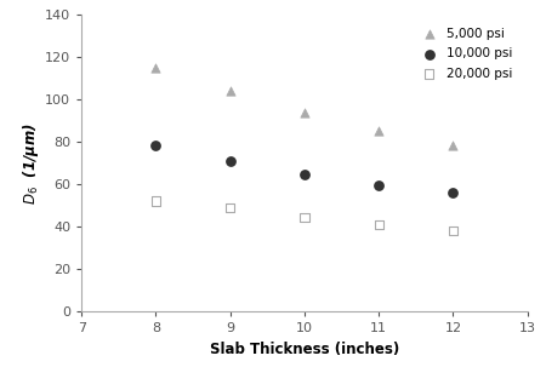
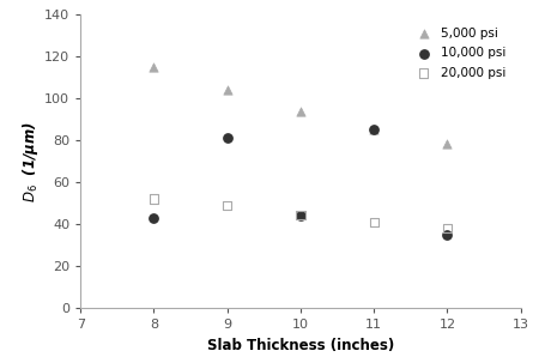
10,000 psi/8: 78 -> 43
10,000 psi/9: 71 -> 81
10,000 psi/10: 64 -> 44
10,000 psi/11: 60 -> 85
10,000 psi/12: 56 -> 35
